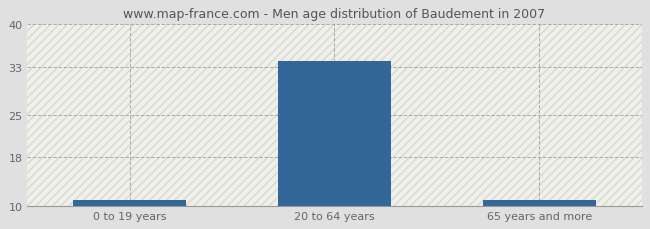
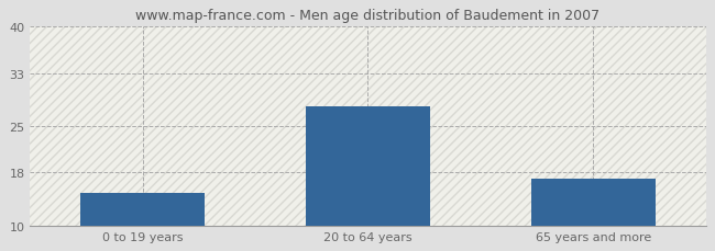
0 to 19 years: 11 -> 15
20 to 64 years: 34 -> 28
65 years and more: 11 -> 17
